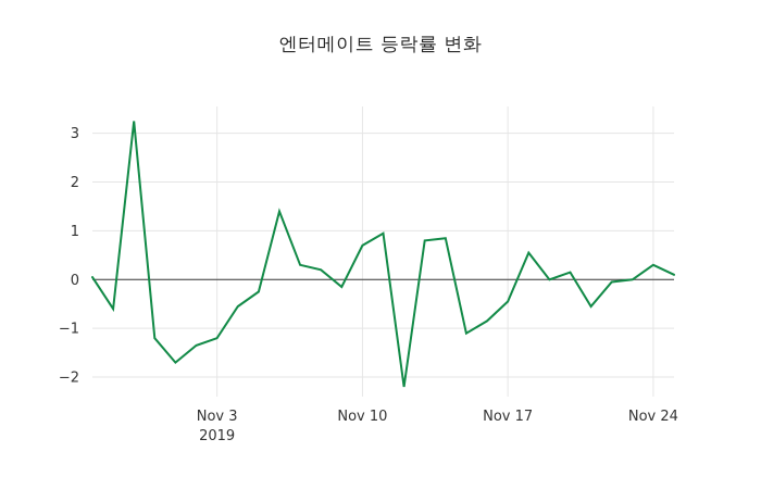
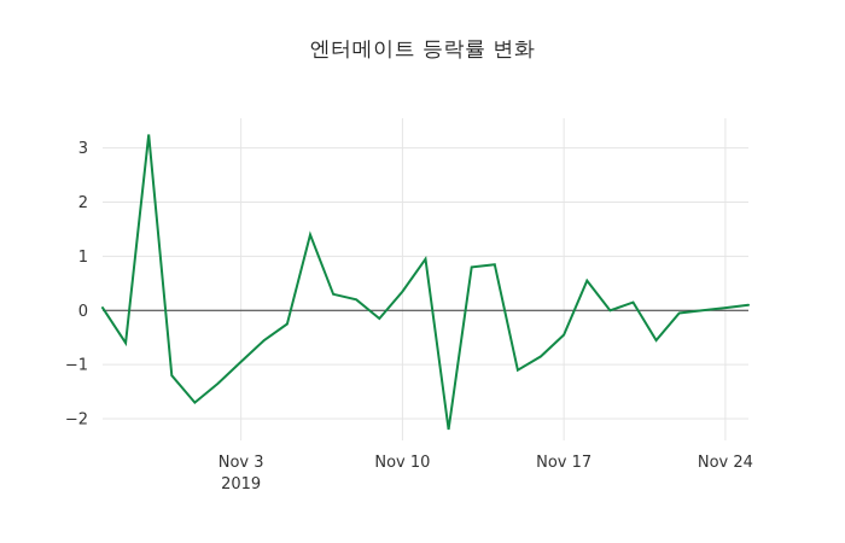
Nov 3: -1.2 -> -0.9
Nov 10: 0.7 -> 0.3
Nov 24: 0.3 -> 0.1
